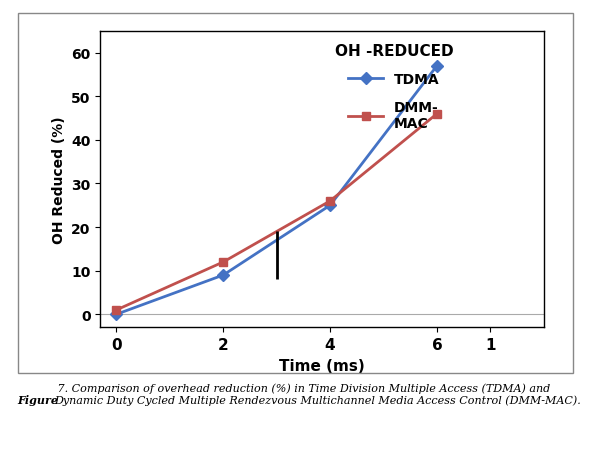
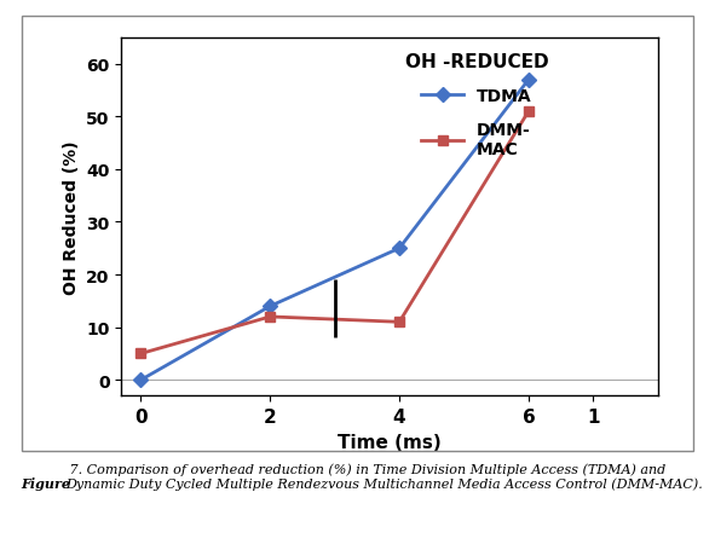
DMM- MAC/0: 1 -> 5
TDMA/2: 9 -> 14
DMM- MAC/4: 26 -> 11
DMM- MAC/6: 46 -> 51
